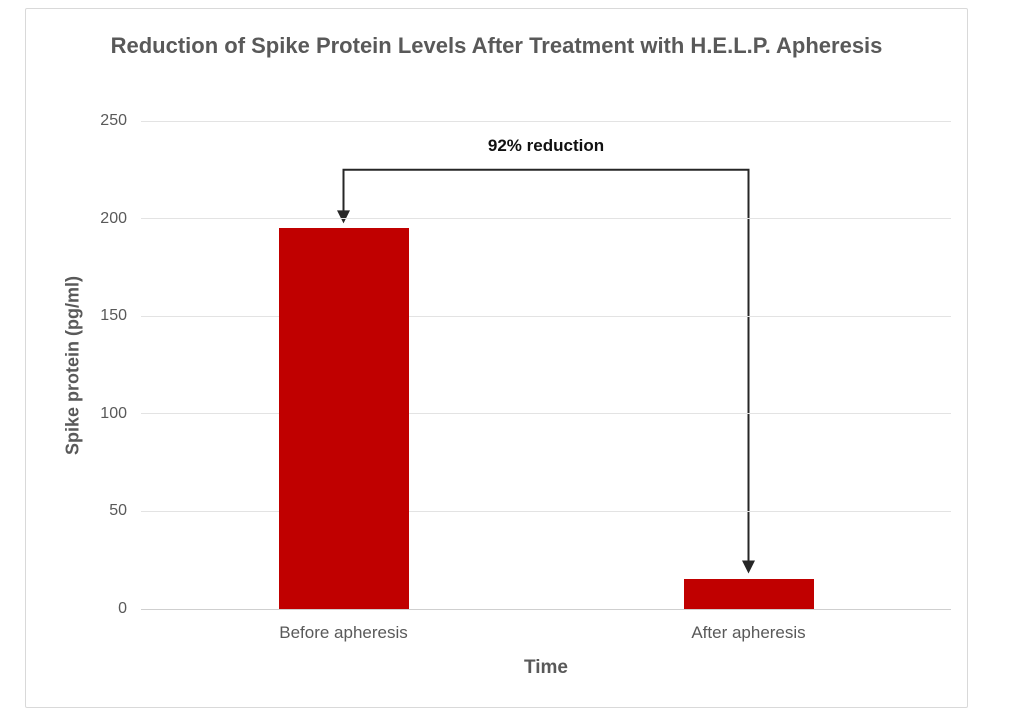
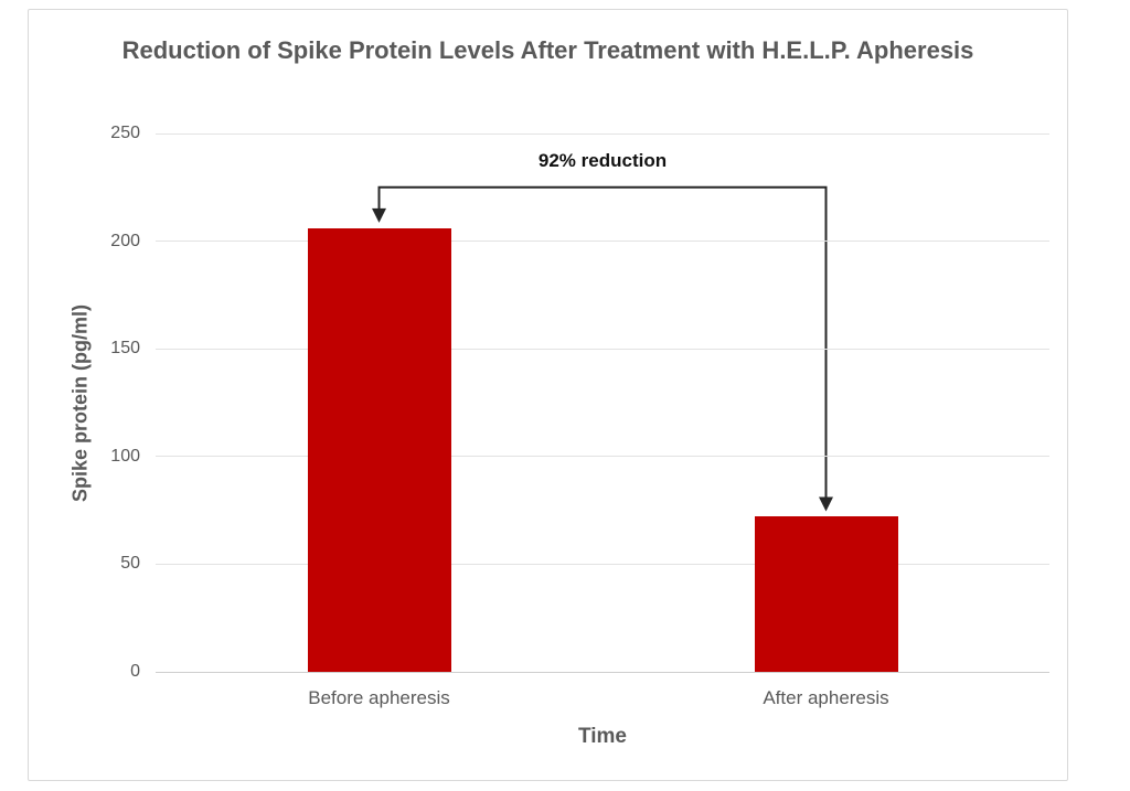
Before apheresis: 195 -> 206
After apheresis: 16 -> 72
